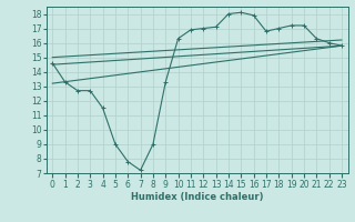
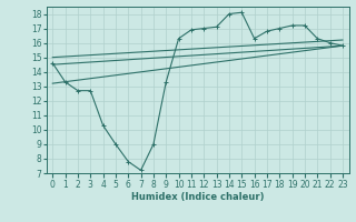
4: 11.5 -> 10.3
16: 17.9 -> 16.3
